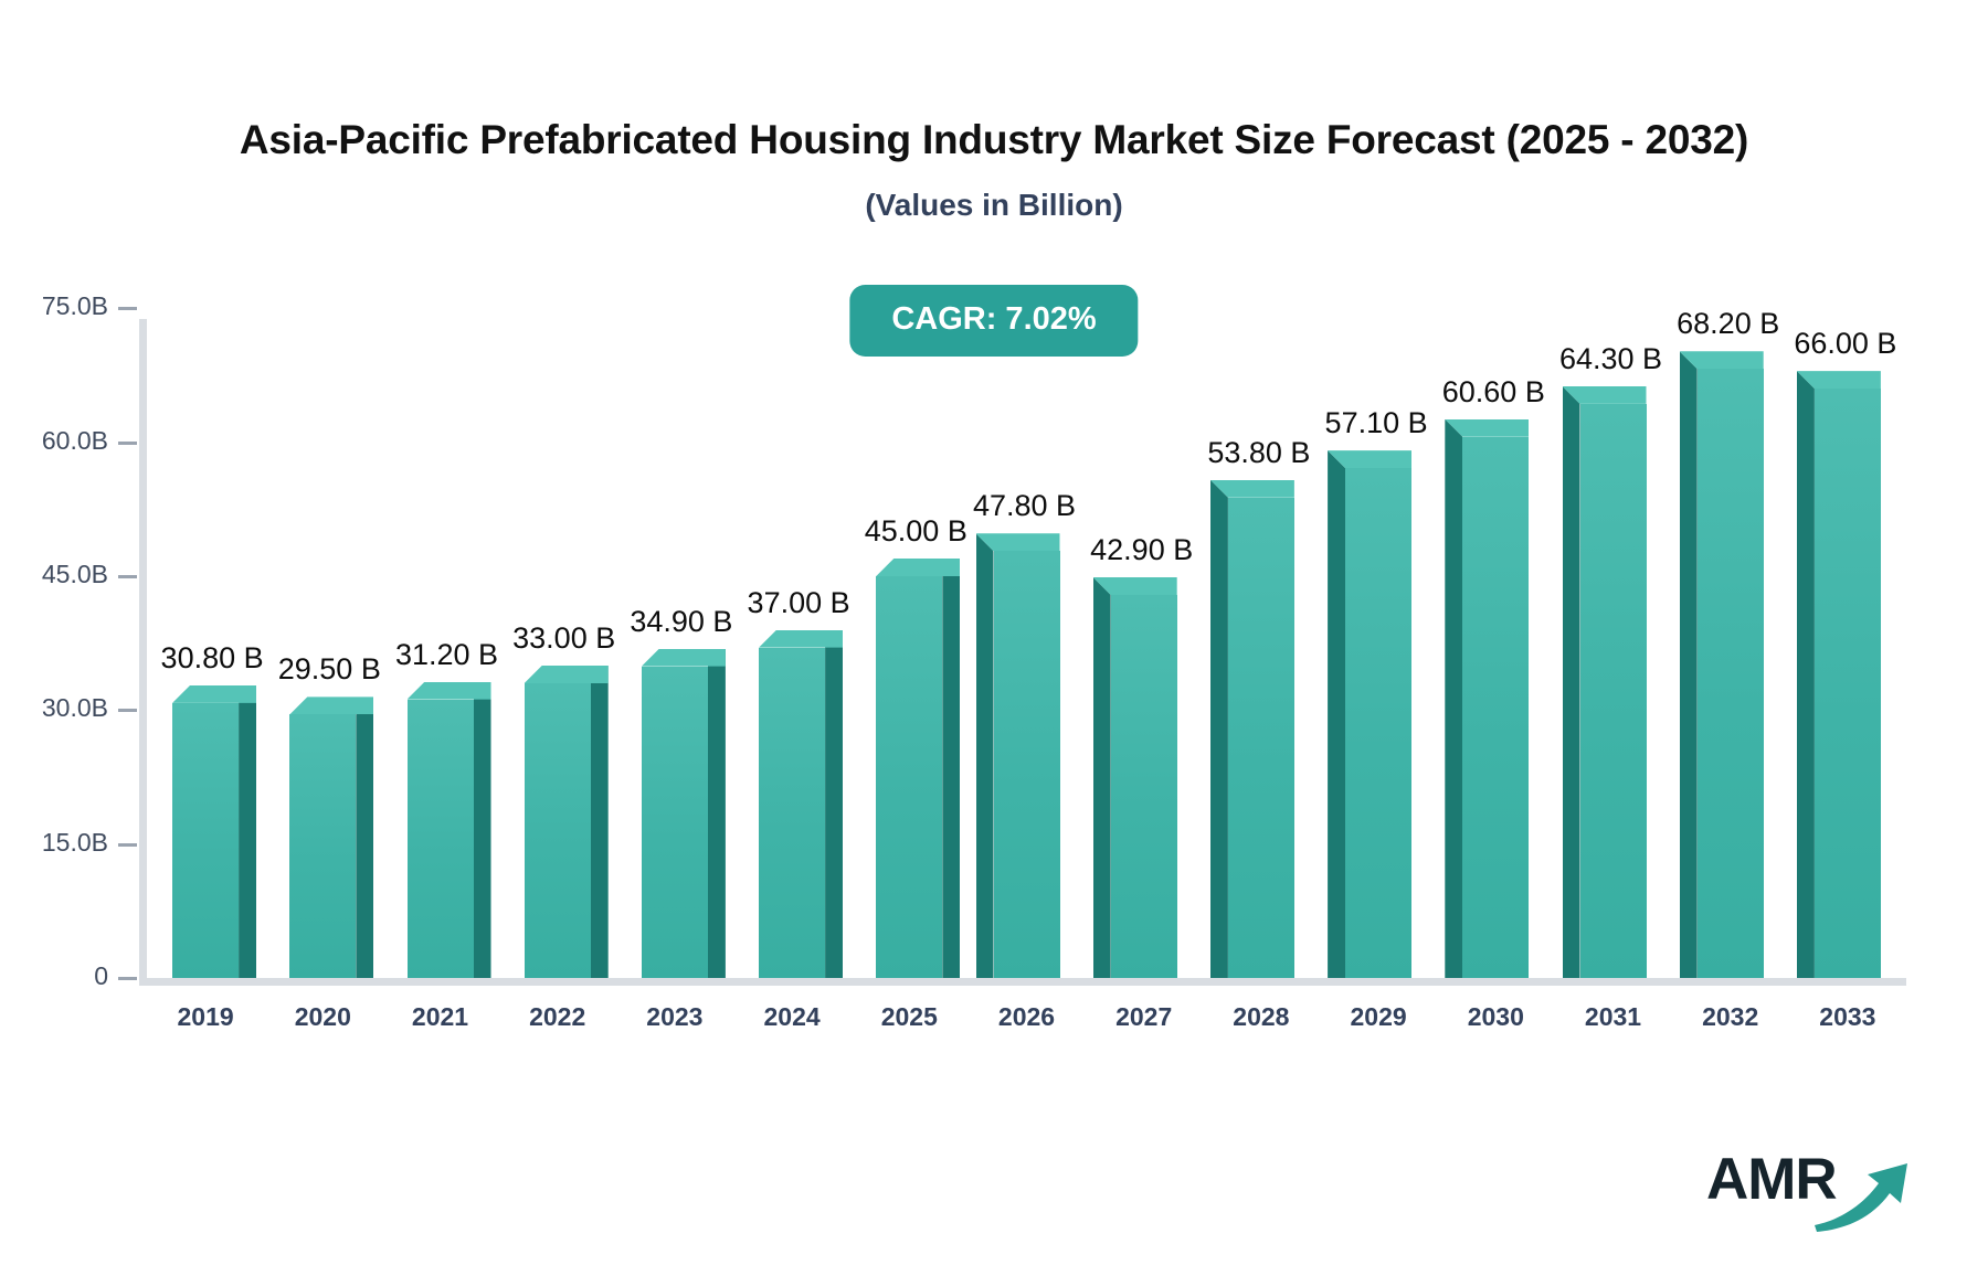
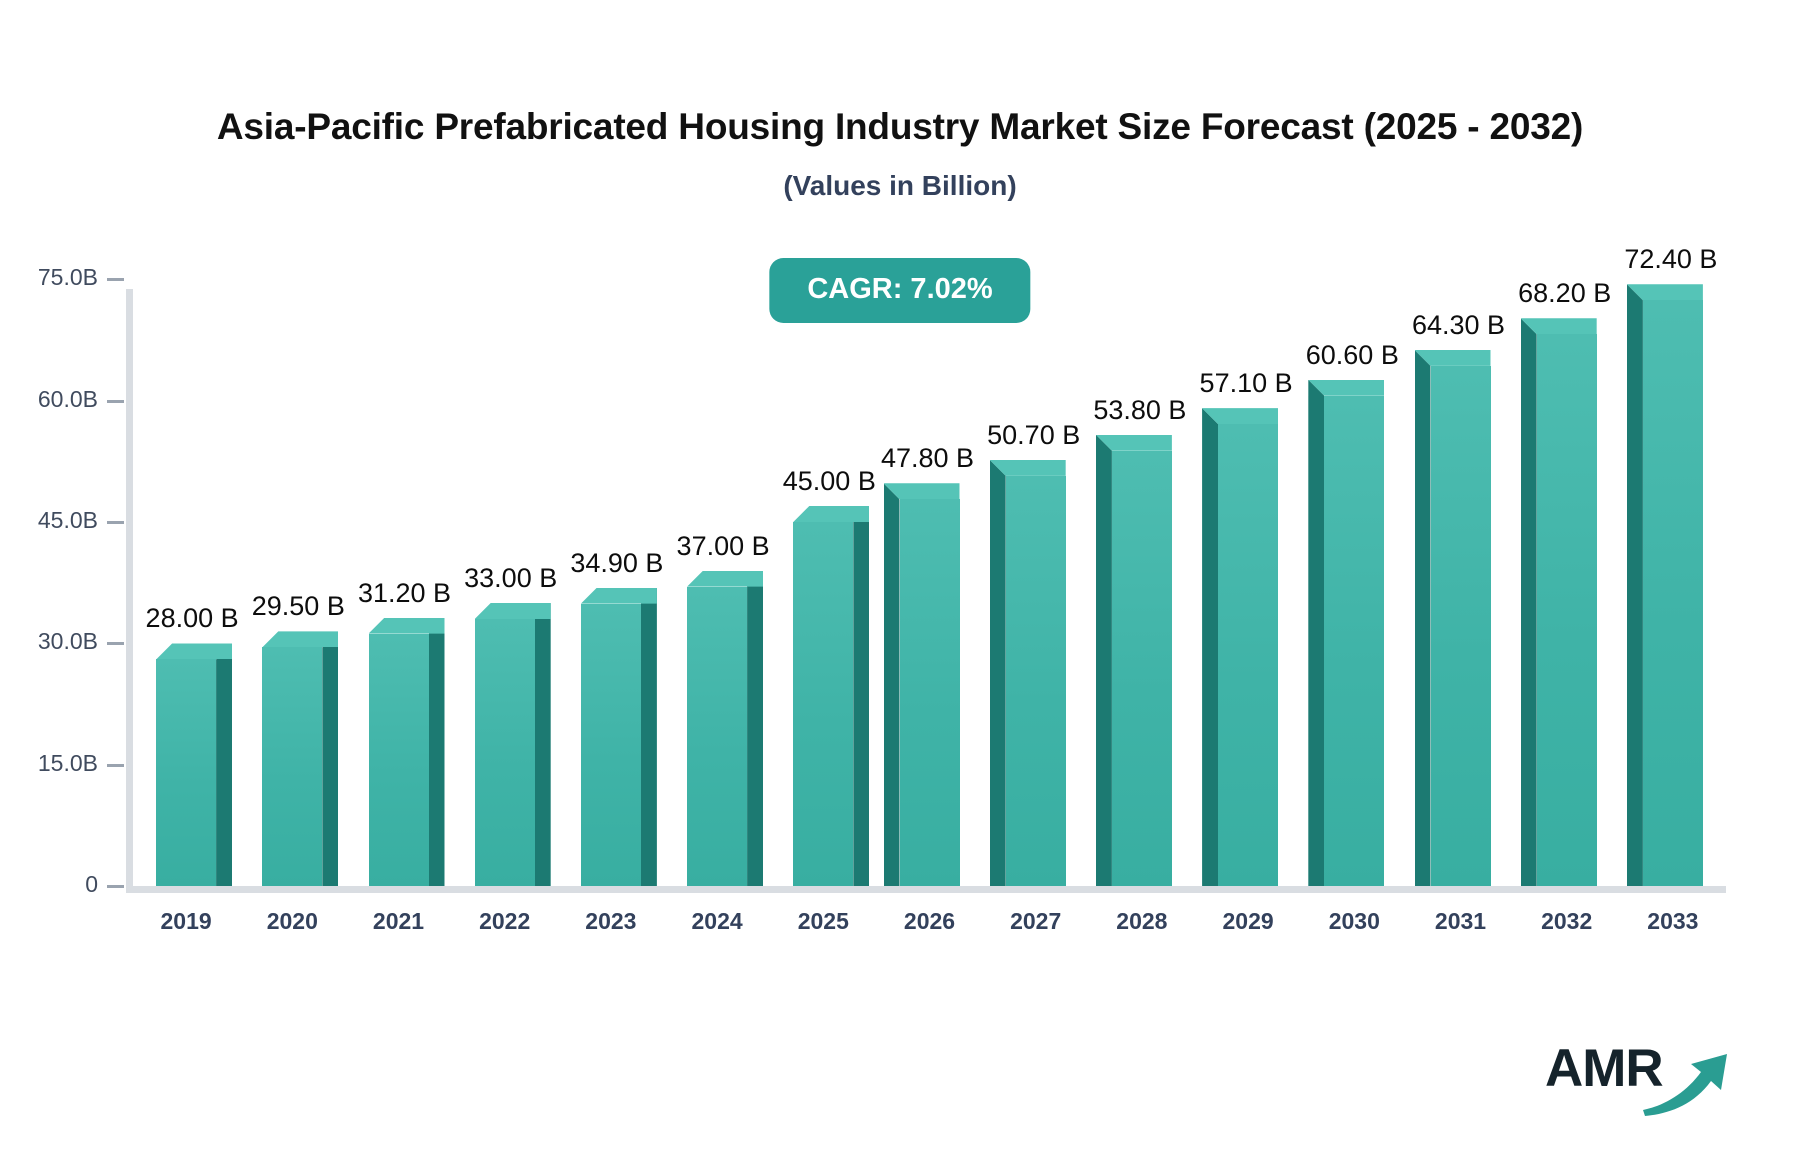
2019: 30.80 -> 28.00
2027: 42.90 -> 50.70
2033: 66.00 -> 72.40
